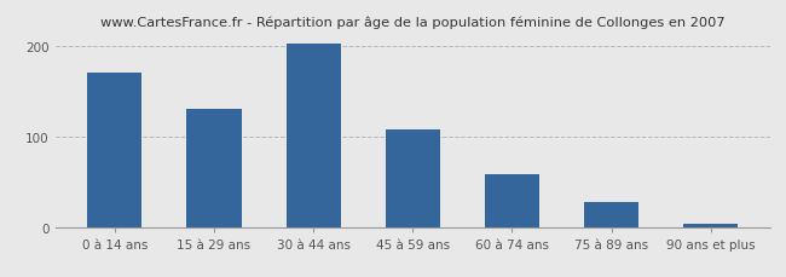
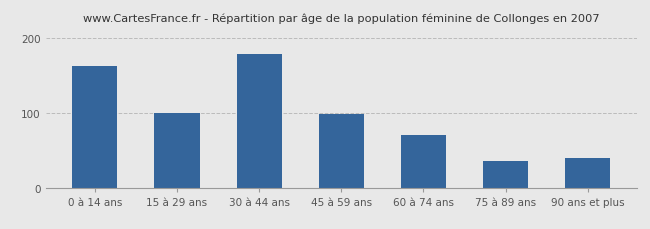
0 à 14 ans: 170 -> 162
15 à 29 ans: 130 -> 100
30 à 44 ans: 202 -> 178
45 à 59 ans: 107 -> 98
60 à 74 ans: 58 -> 70
75 à 89 ans: 28 -> 36
90 ans et plus: 3 -> 40
